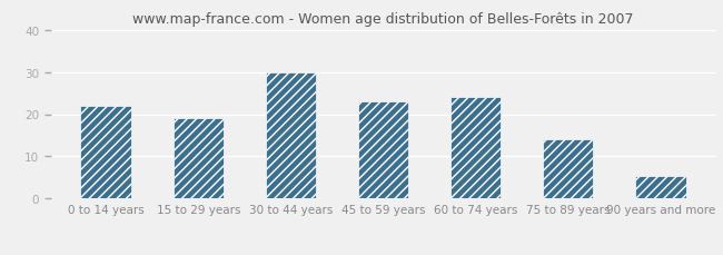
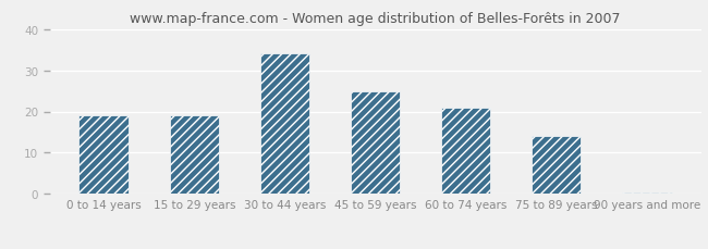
0 to 14 years: 22.0 -> 19.0
30 to 44 years: 30.0 -> 34.0
45 to 59 years: 23.0 -> 25.0
60 to 74 years: 24.0 -> 21.0
90 years and more: 5.5 -> 0.5
